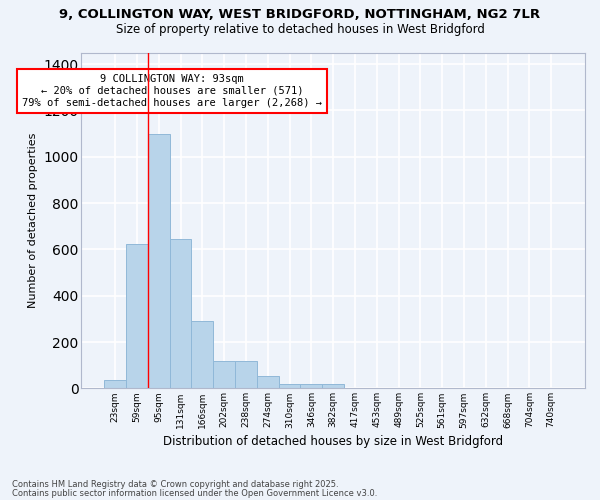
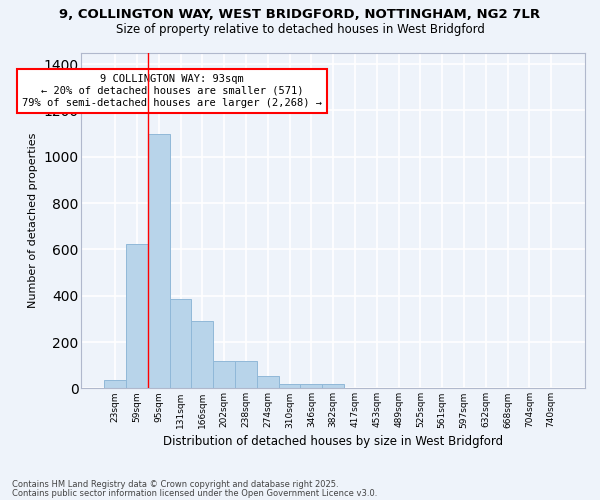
131sqm: 645 -> 385
